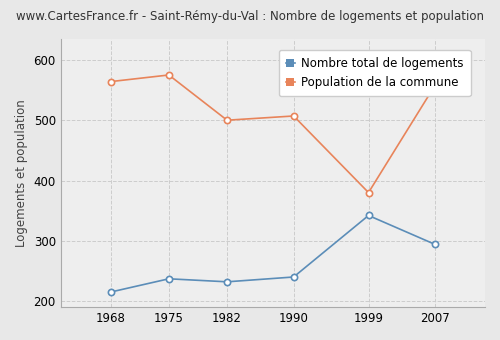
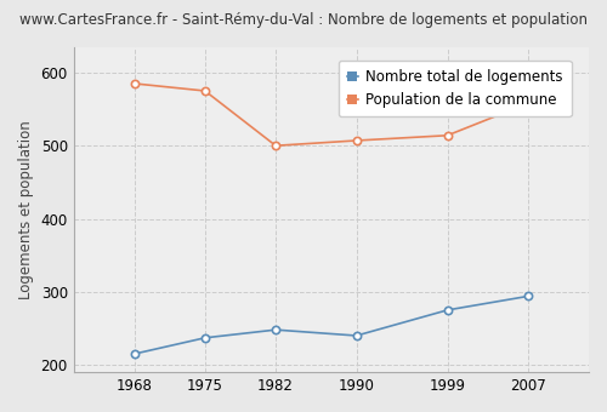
Population de la commune/1968: 564 -> 585
Nombre total de logements/1982: 232 -> 248
Nombre total de logements/1999: 342 -> 275
Population de la commune/1999: 380 -> 514
